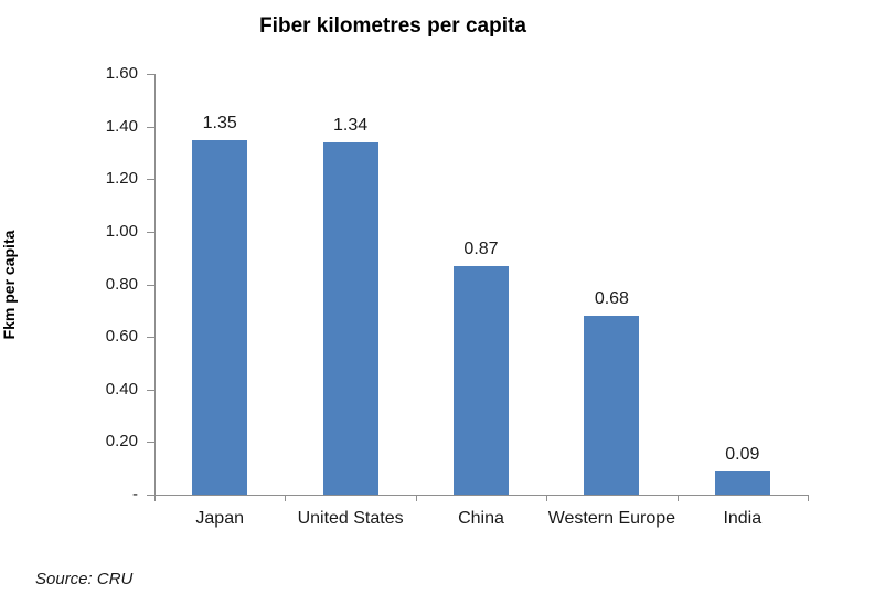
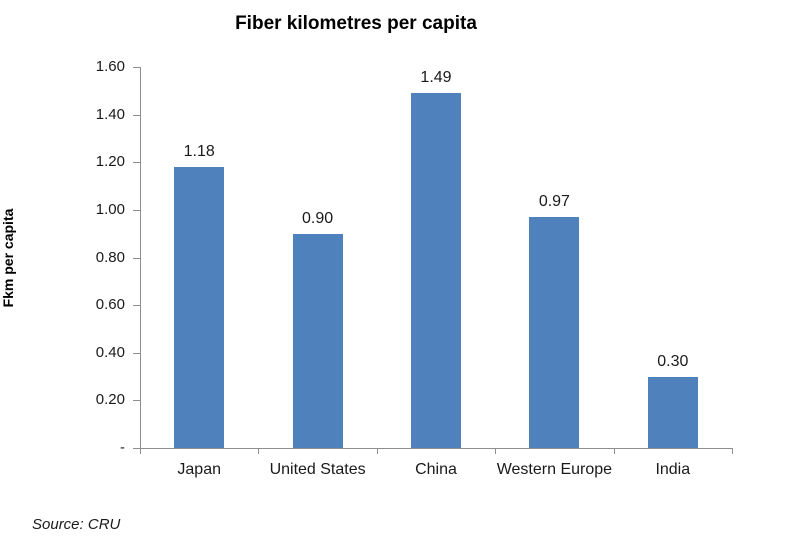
Japan: 1.35 -> 1.18
United States: 1.34 -> 0.90
China: 0.87 -> 1.49
Western Europe: 0.68 -> 0.97
India: 0.09 -> 0.30
